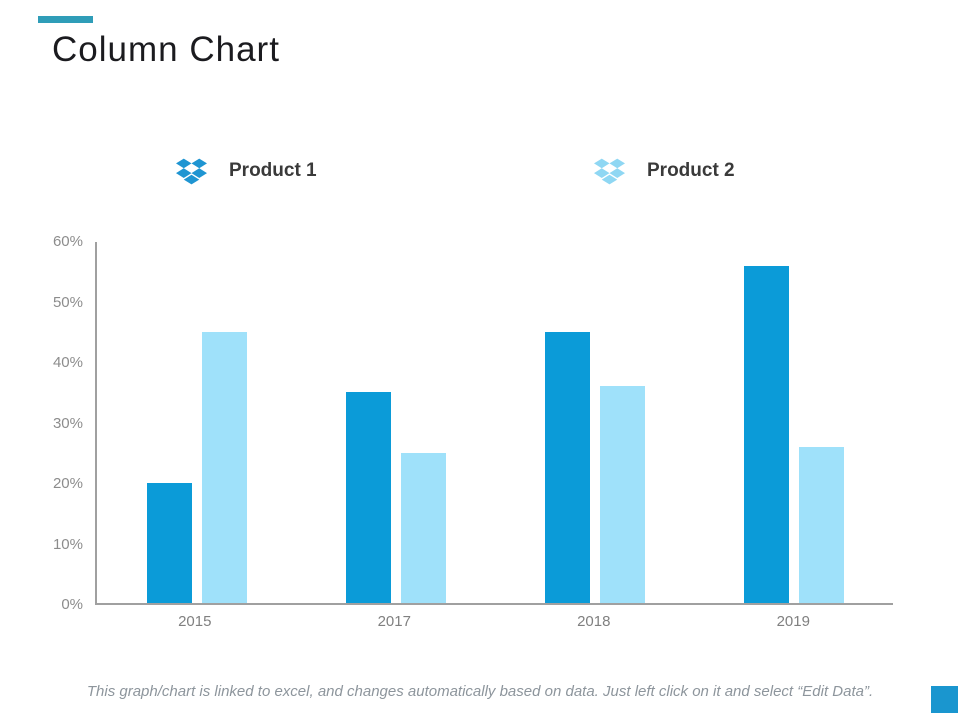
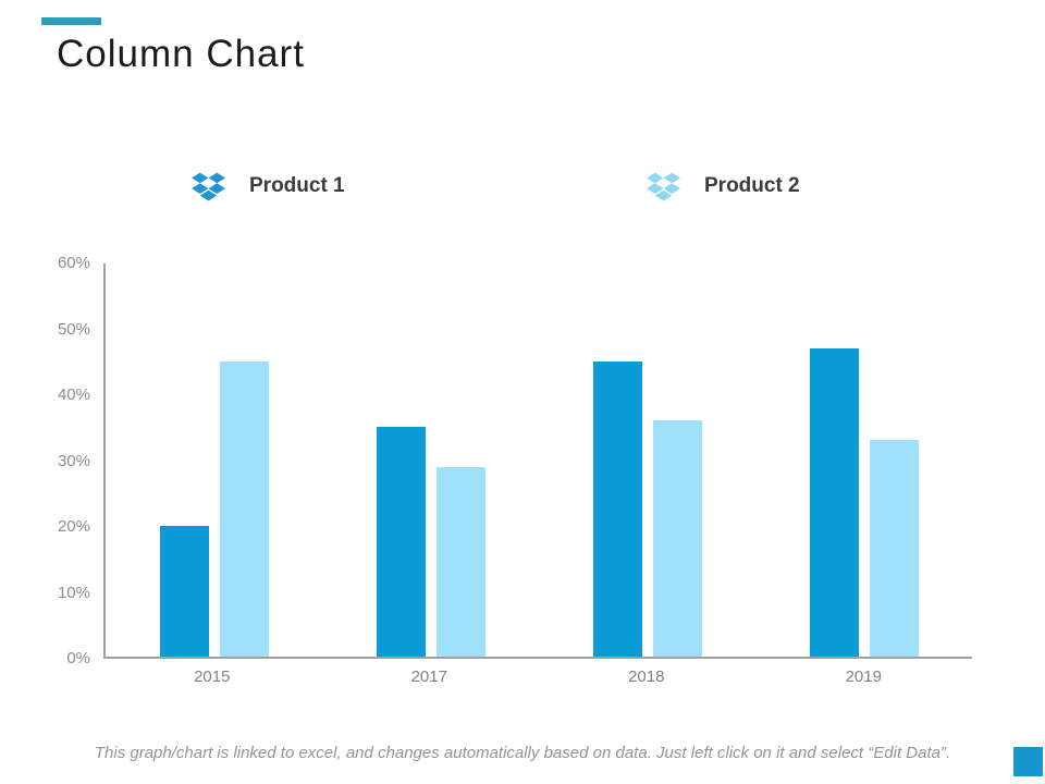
Product 2/2017: 25% -> 29%
Product 1/2019: 56% -> 47%
Product 2/2019: 26% -> 33%
